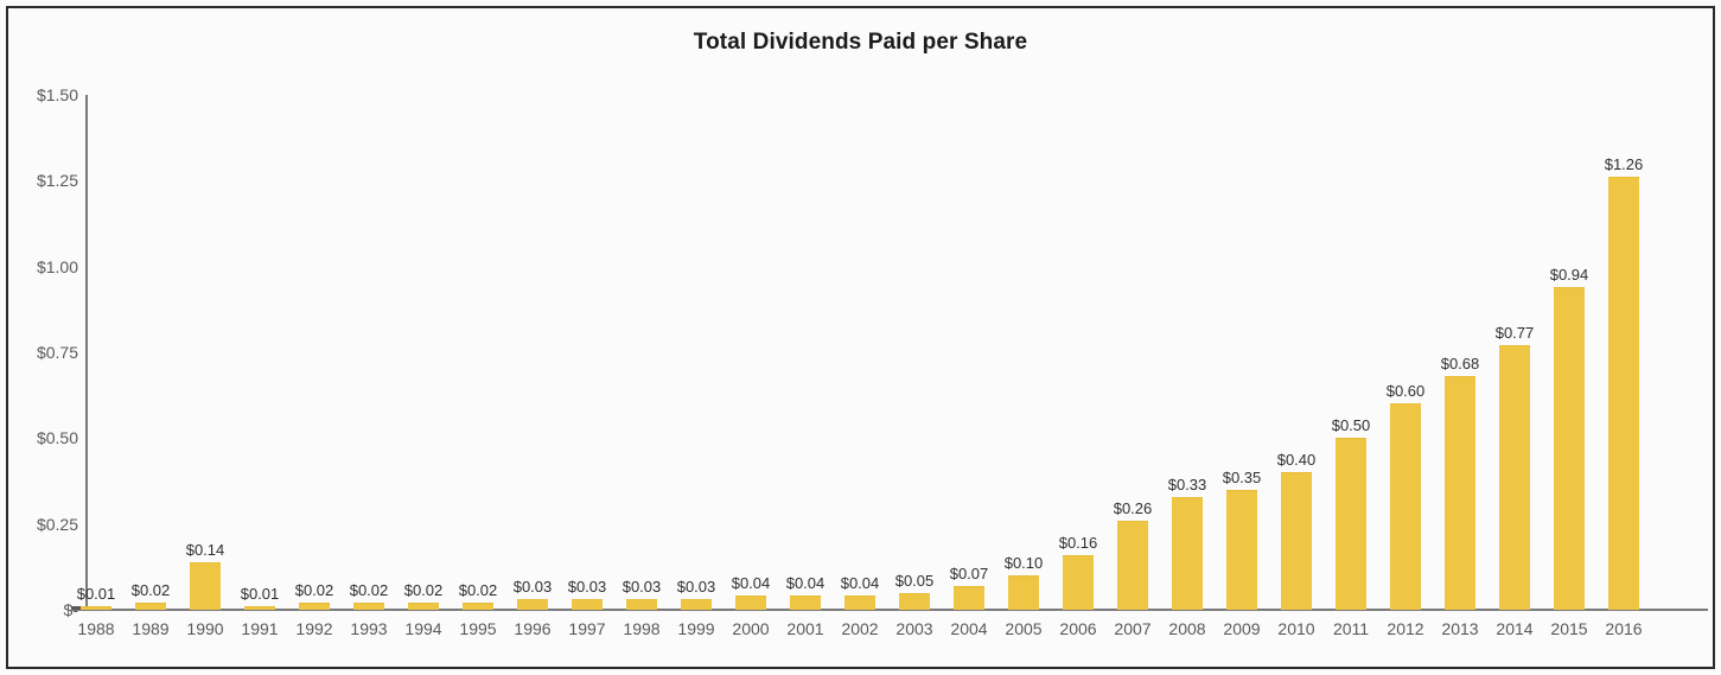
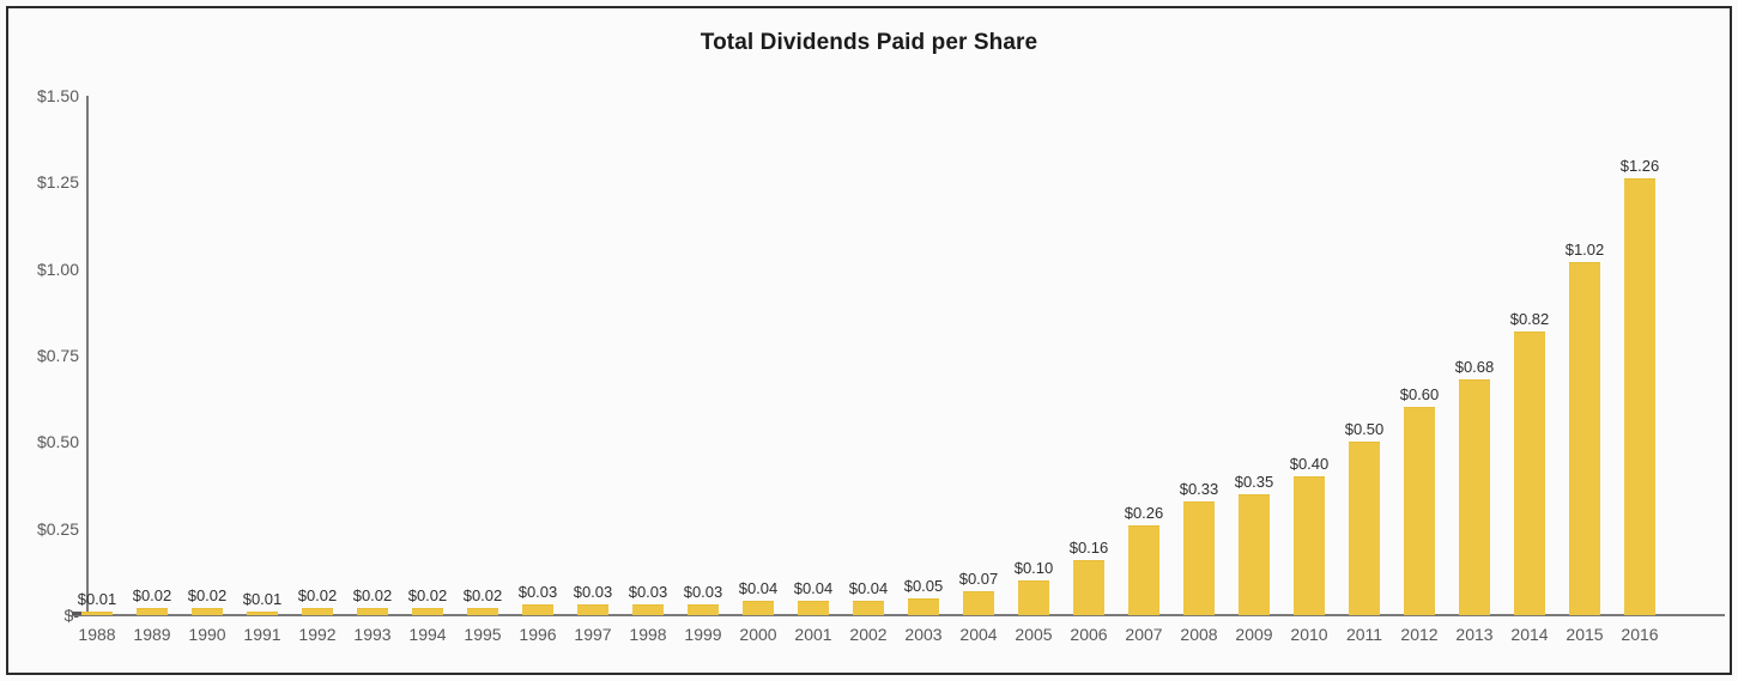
1990: $0.14 -> $0.02
2014: $0.77 -> $0.82
2015: $0.94 -> $1.02
